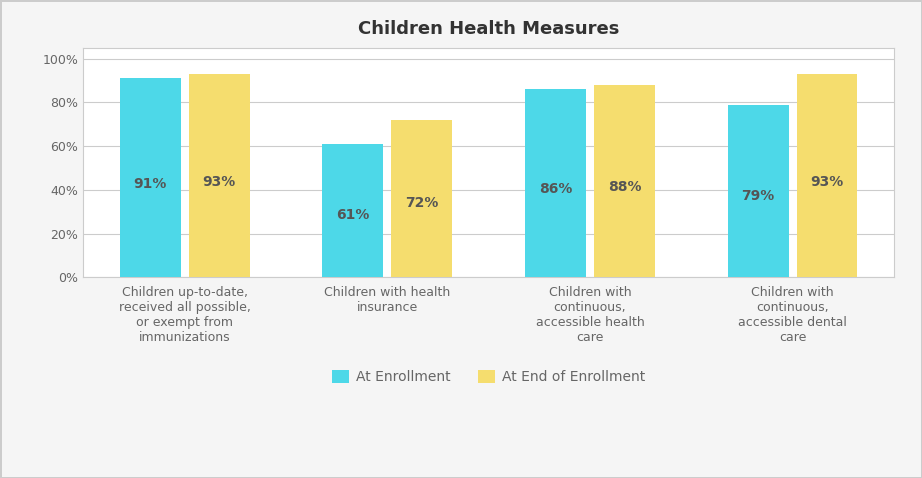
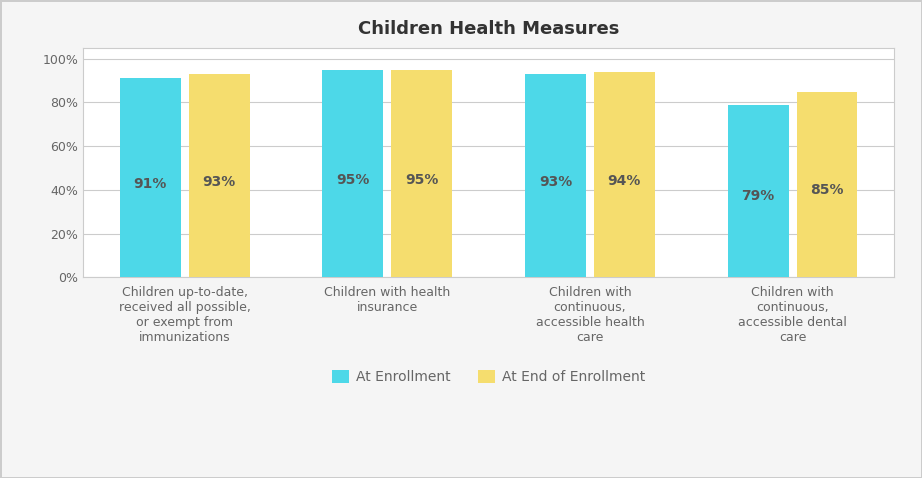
At Enrollment/Children with health insurance: 61% -> 95%
At End of Enrollment/Children with health insurance: 72% -> 95%
At Enrollment/Children with continuous, accessible health care: 86% -> 93%
At End of Enrollment/Children with continuous, accessible health care: 88% -> 94%
At End of Enrollment/Children with continuous, accessible dental care: 93% -> 85%
